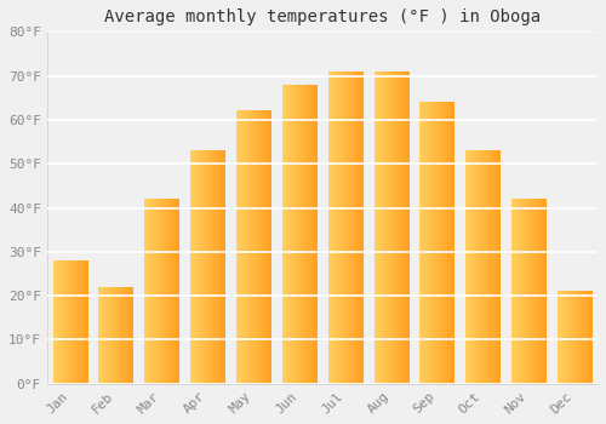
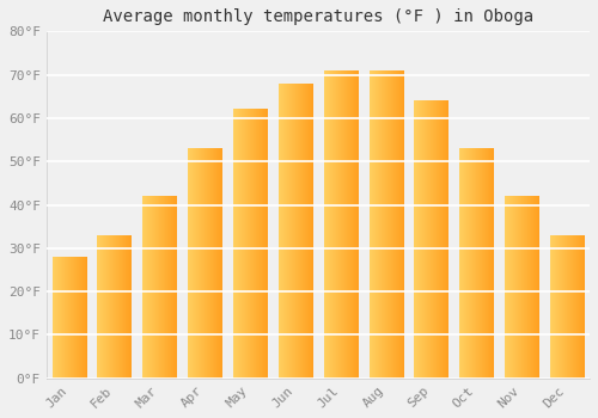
Feb: 22°F -> 33°F
Dec: 21°F -> 33°F
